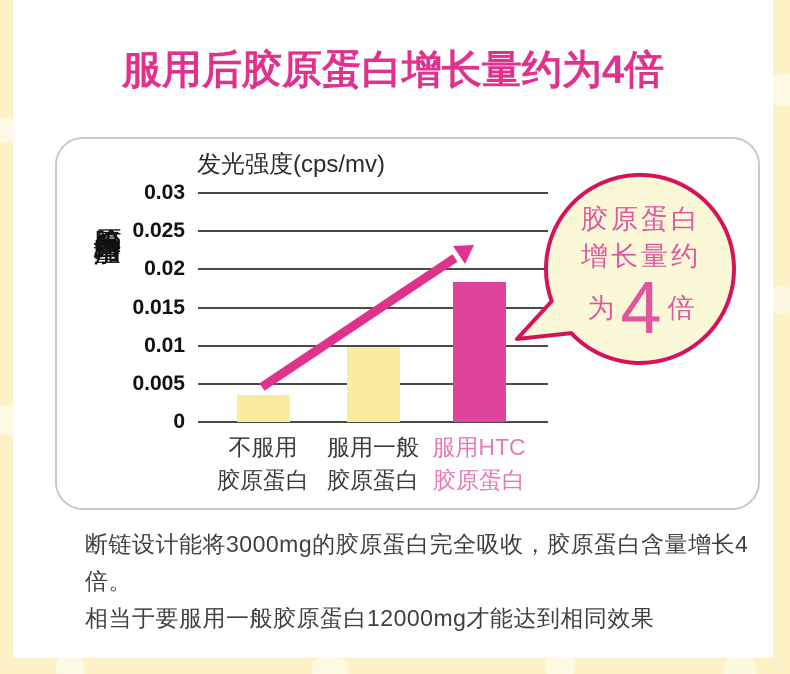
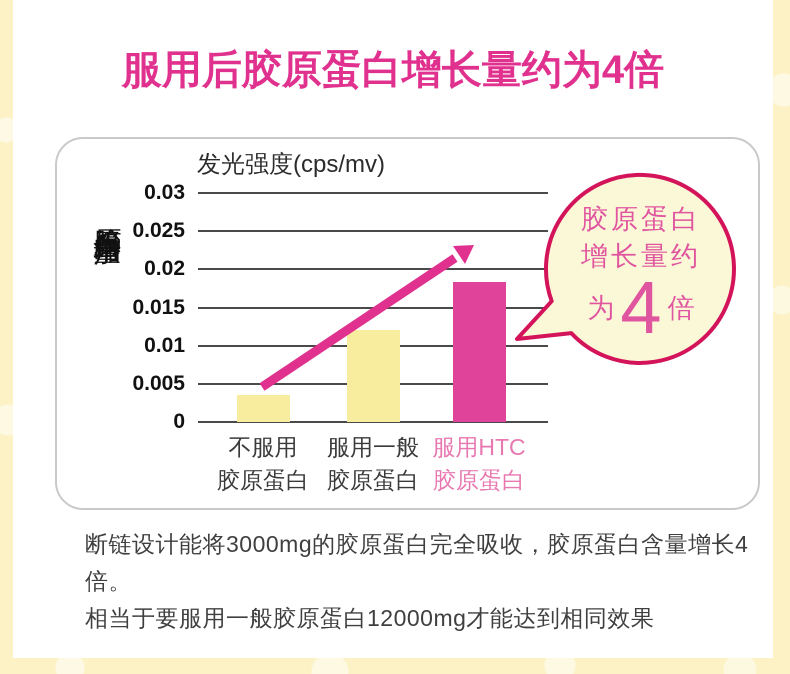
服用一般 胶原蛋白: 0.010 -> 0.012
